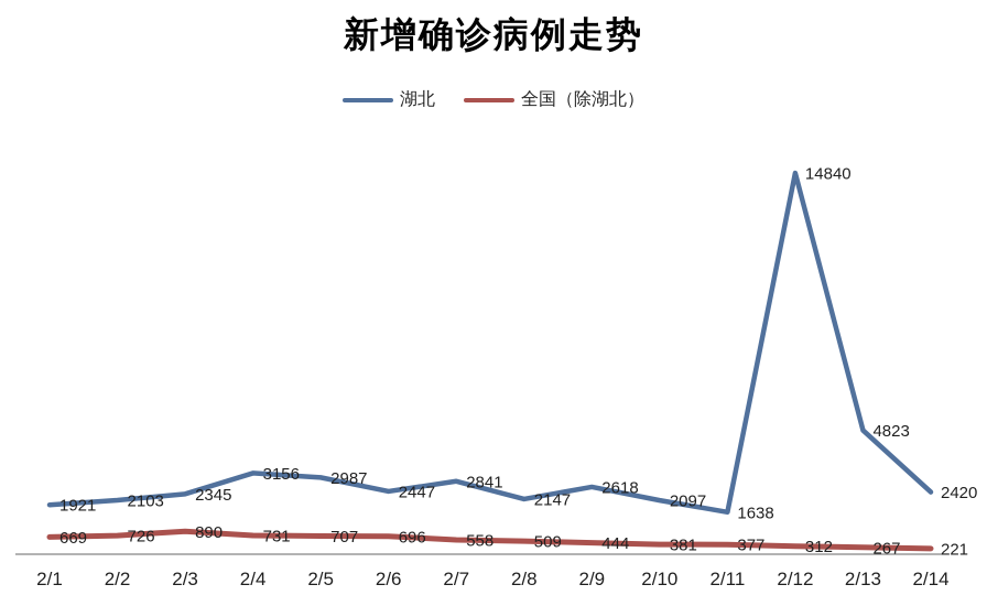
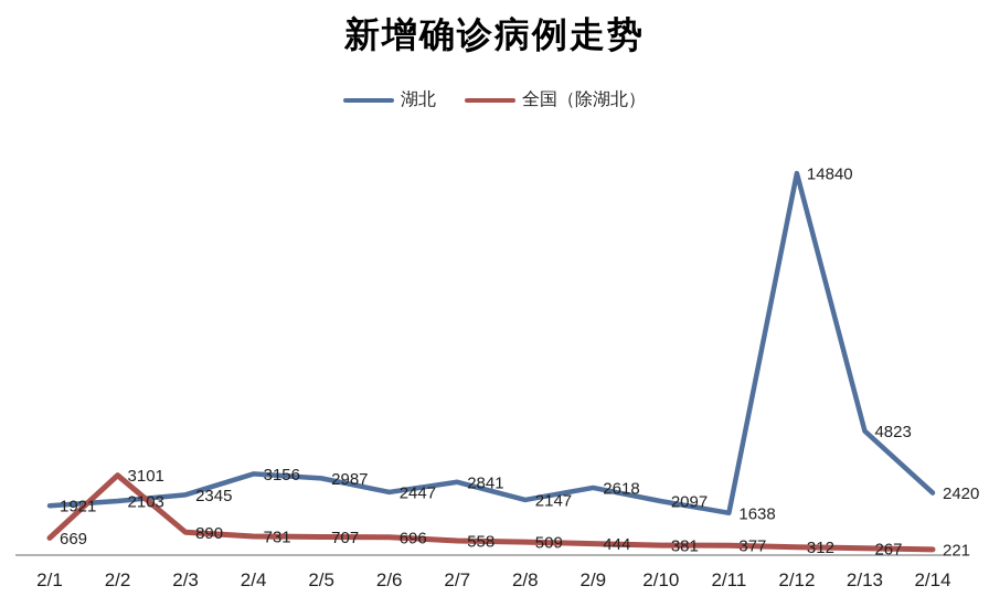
全国（除湖北）/2/2: 726 -> 3101
